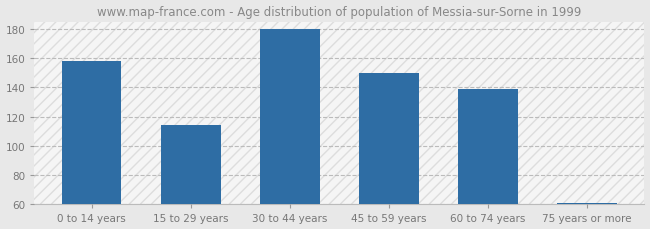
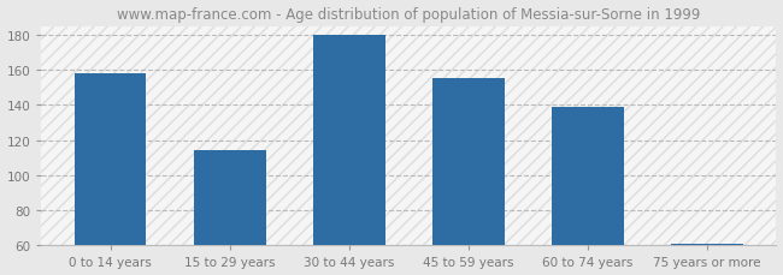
45 to 59 years: 150 -> 155
